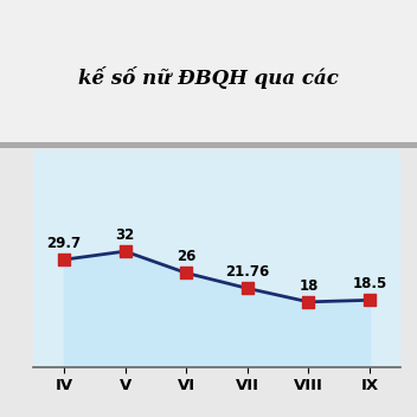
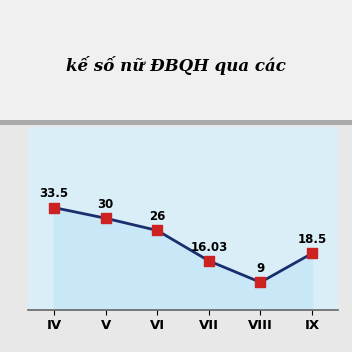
IV: 29.7 -> 33.5
V: 32 -> 30
VII: 21.76 -> 16.03
VIII: 18 -> 9
